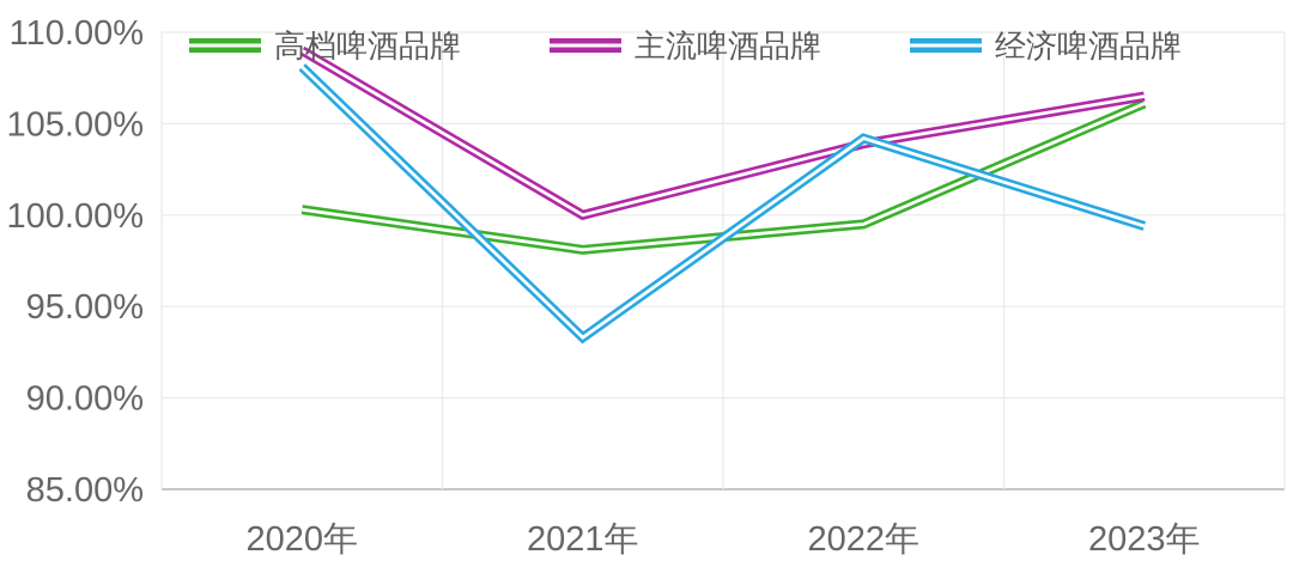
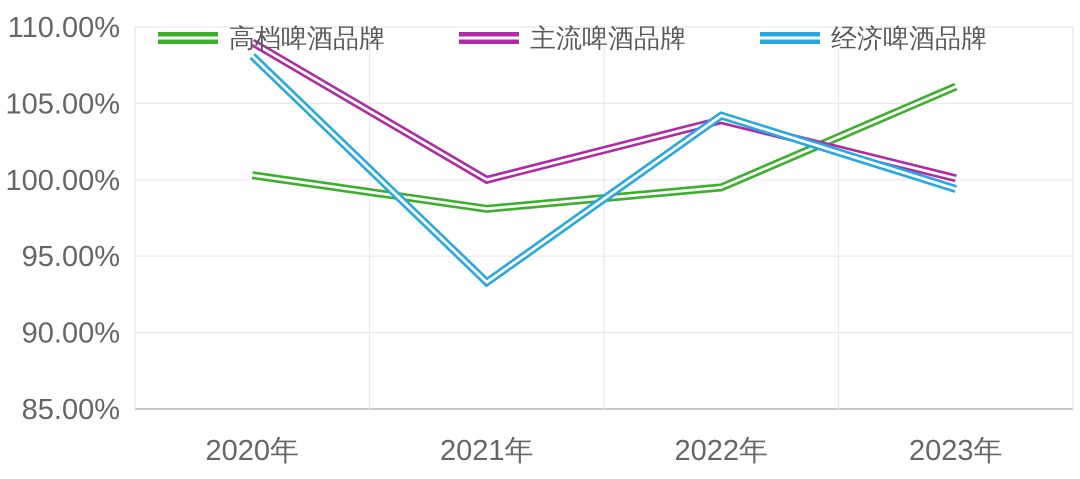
主流啤酒品牌/2023年: 106.5% -> 100.1%
